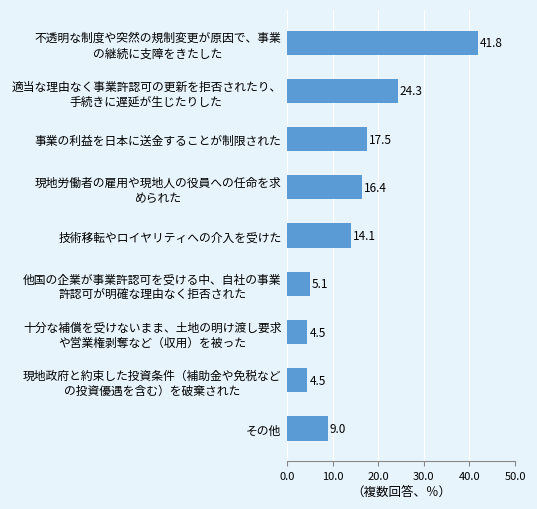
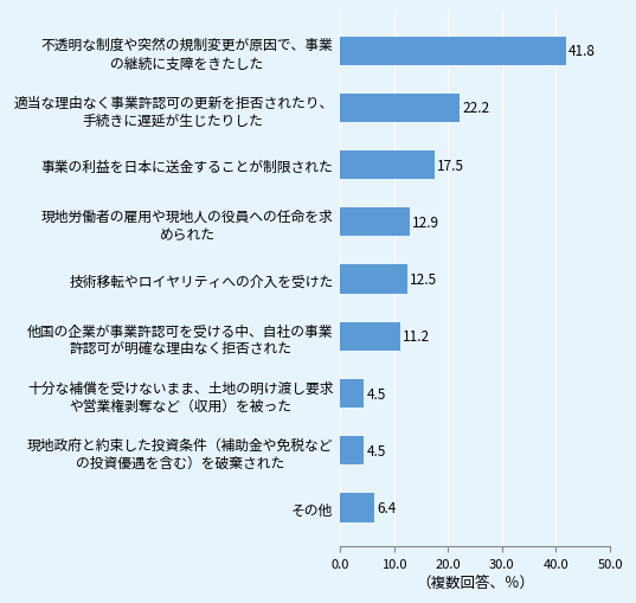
適当な理由なく事業許認可の更新を拒否されたり、 手続きに遅延が生じたりした: 24.3 -> 22.2
現地労働者の雇用や現地人の役員への任命を求 められた: 16.4 -> 12.9
技術移転やロイヤリティへの介入を受けた: 14.1 -> 12.5
他国の企業が事業許認可を受ける中、自社の事業 許認可が明確な理由なく拒否された: 5.1 -> 11.2
その他: 9.0 -> 6.4
